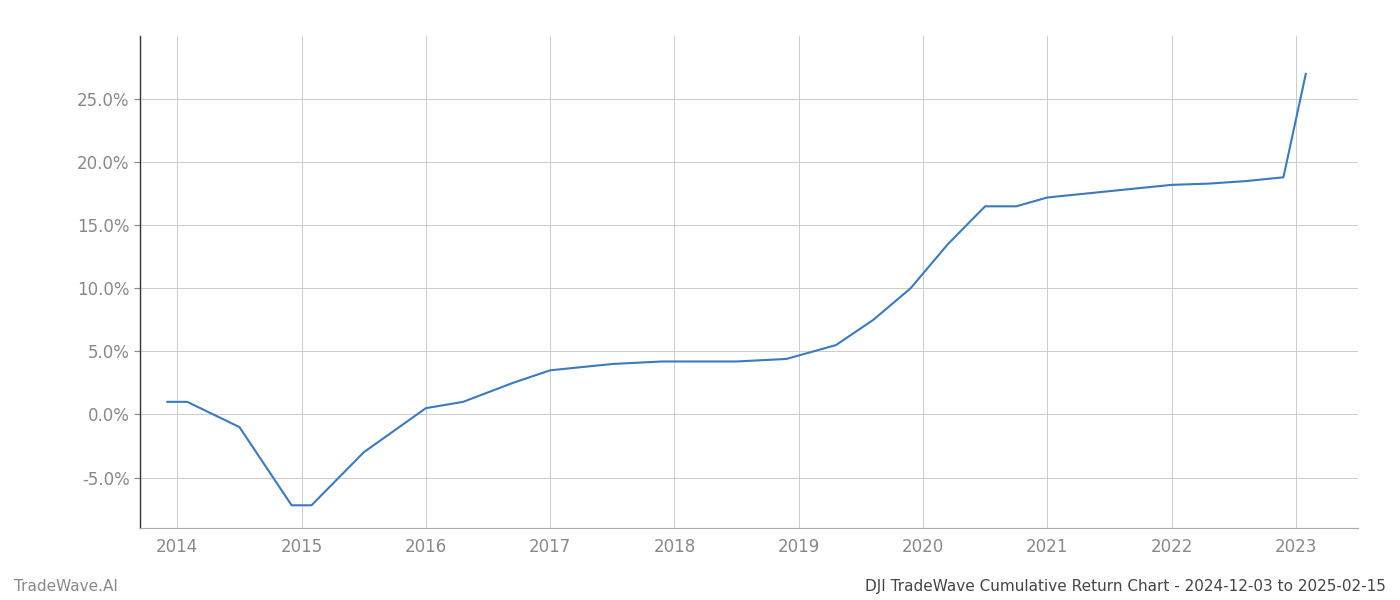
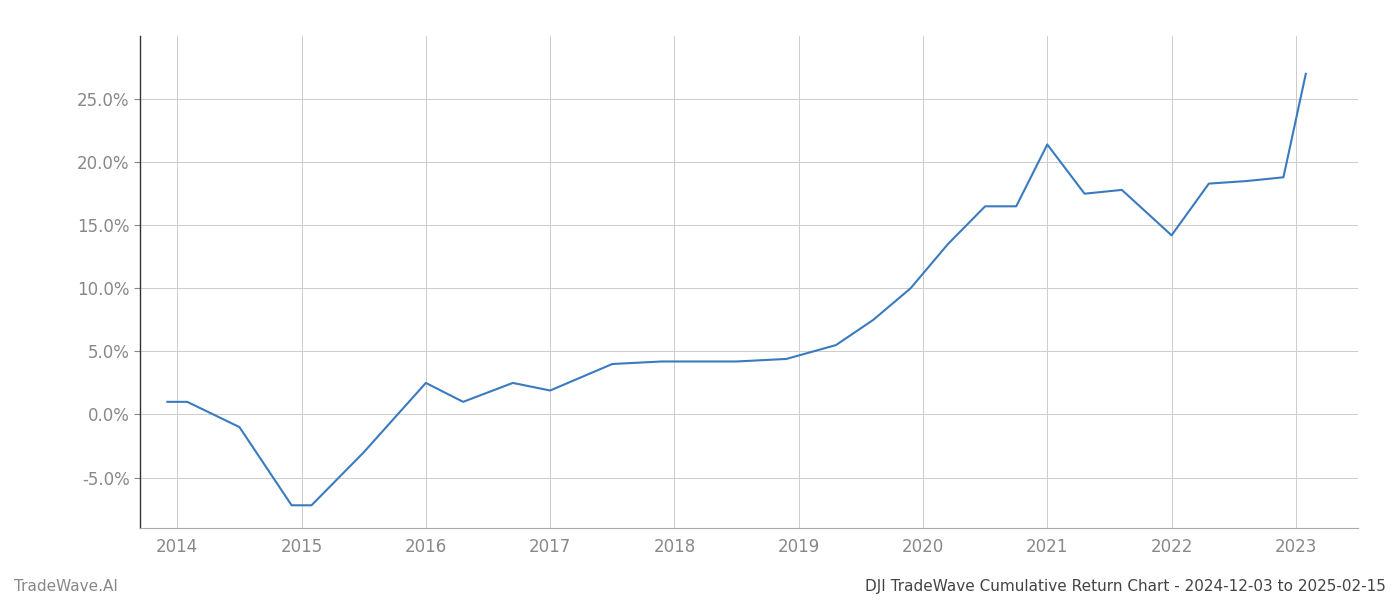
2016: 0.5% -> 2.5%
2017: 3.5% -> 1.9%
2021: 17.2% -> 21.4%
2022: 18.2% -> 14.2%
